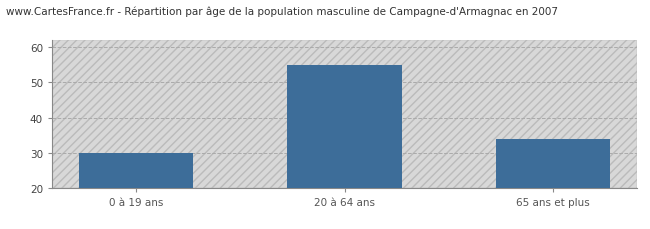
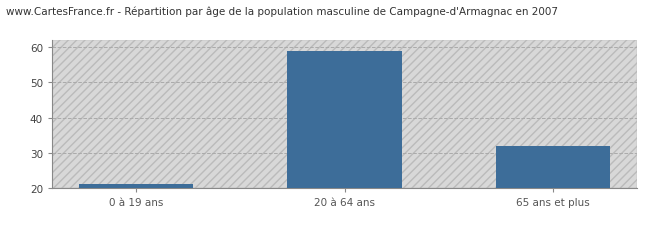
0 à 19 ans: 30 -> 21
20 à 64 ans: 55 -> 59
65 ans et plus: 34 -> 32
